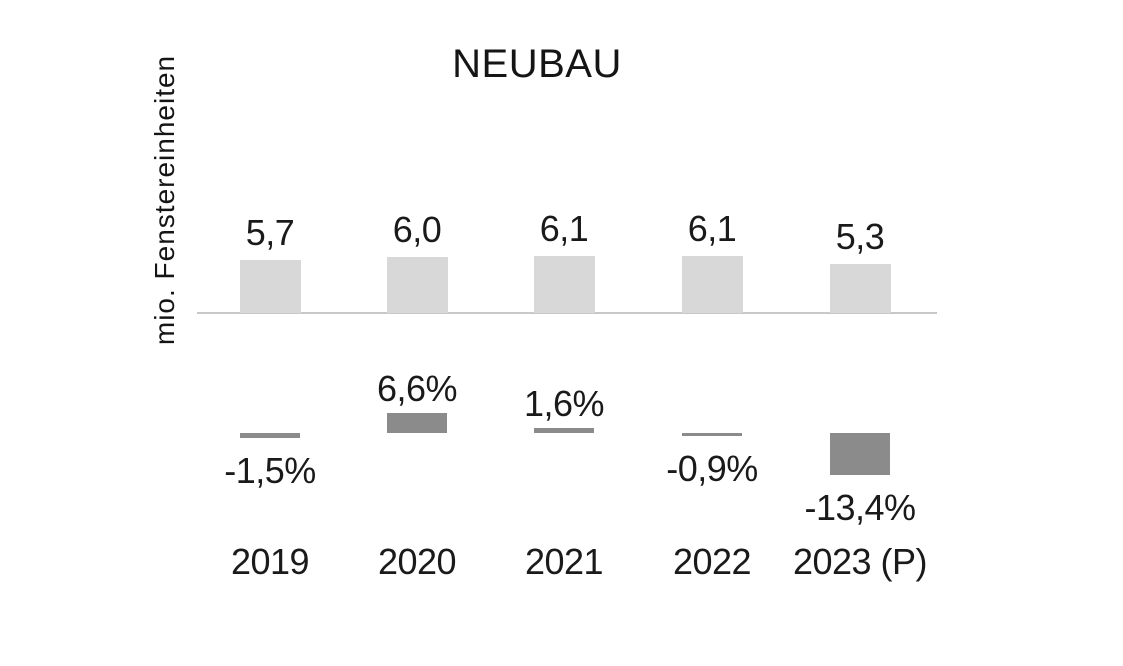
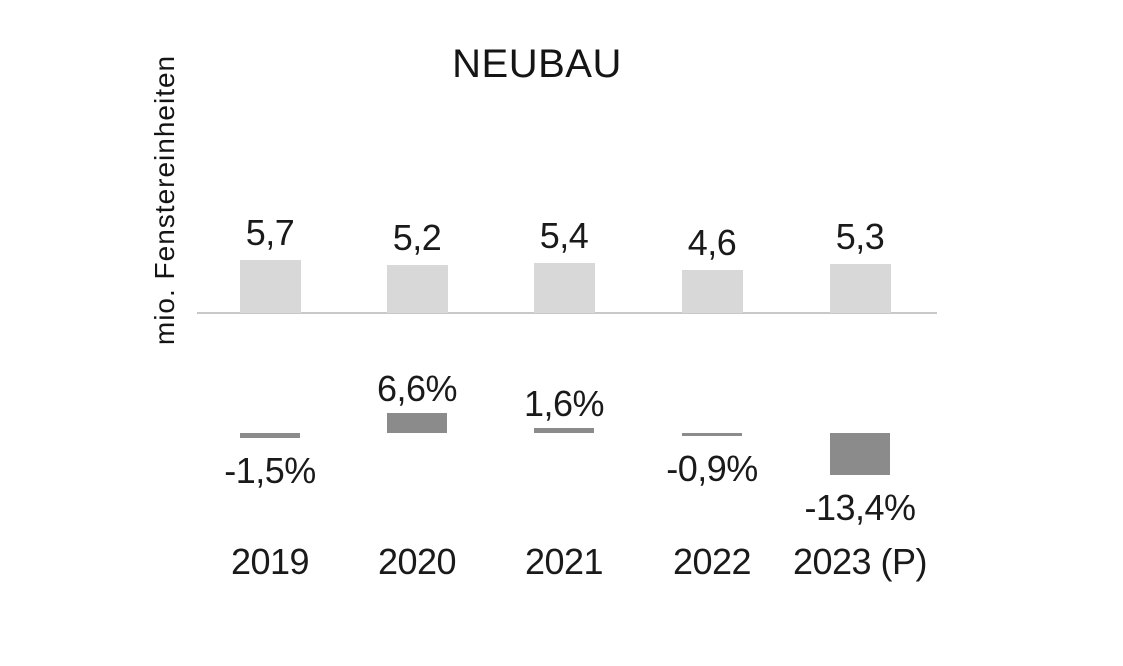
mio. Fenstereinheiten/2020: 6,0 -> 5,2
mio. Fenstereinheiten/2021: 6,1 -> 5,4
mio. Fenstereinheiten/2022: 6,1 -> 4,6
